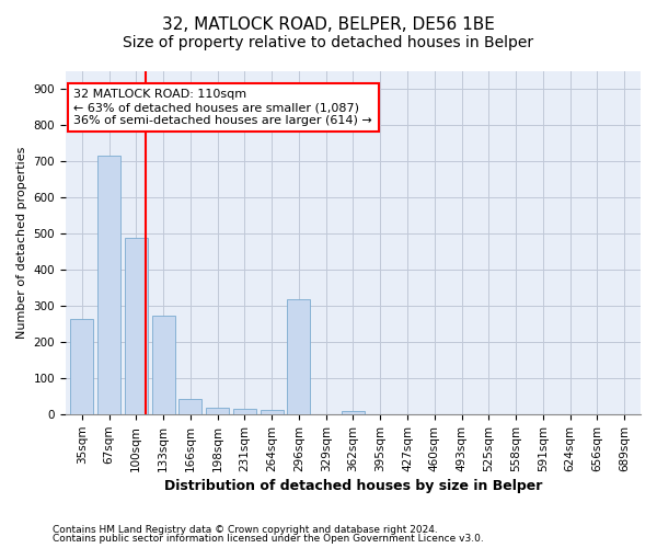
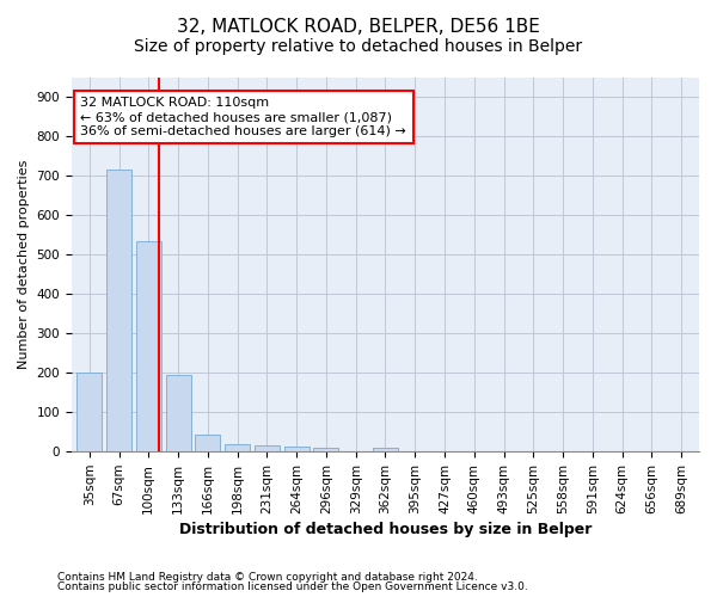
35sqm: 265 -> 202
100sqm: 490 -> 535
133sqm: 275 -> 195
296sqm: 320 -> 10
